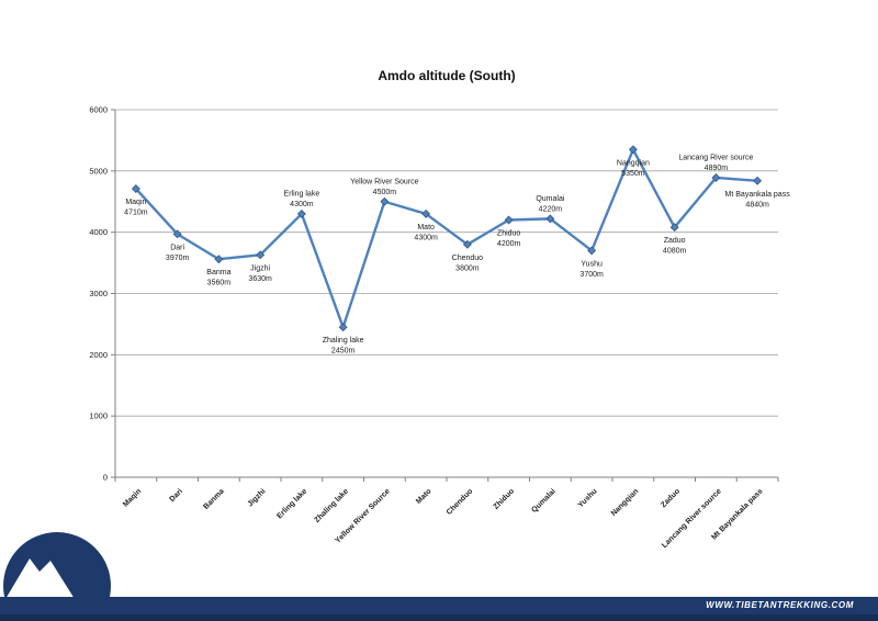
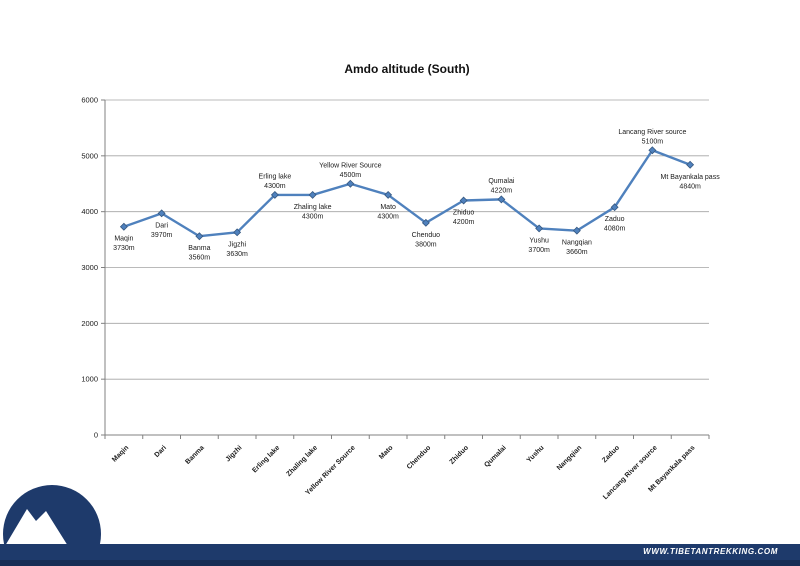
Maqin: 4710m -> 3730m
Zhaling lake: 2450m -> 4300m
Nangqian: 5350m -> 3660m
Lancang River source: 4890m -> 5100m
